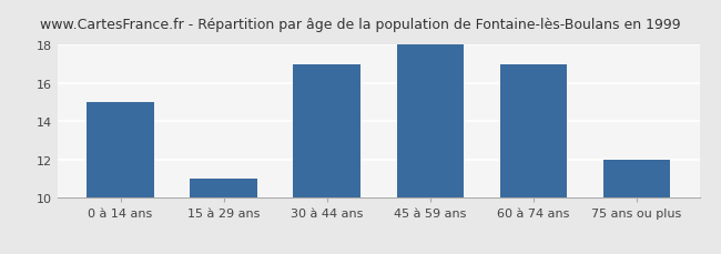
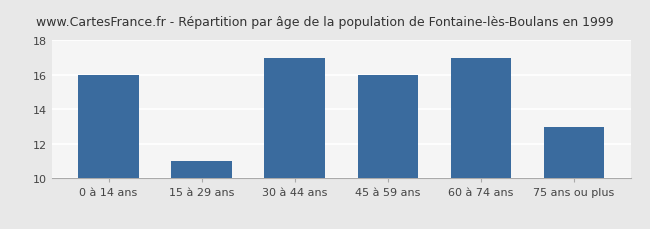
0 à 14 ans: 15 -> 16
45 à 59 ans: 18 -> 16
75 ans ou plus: 12 -> 13
